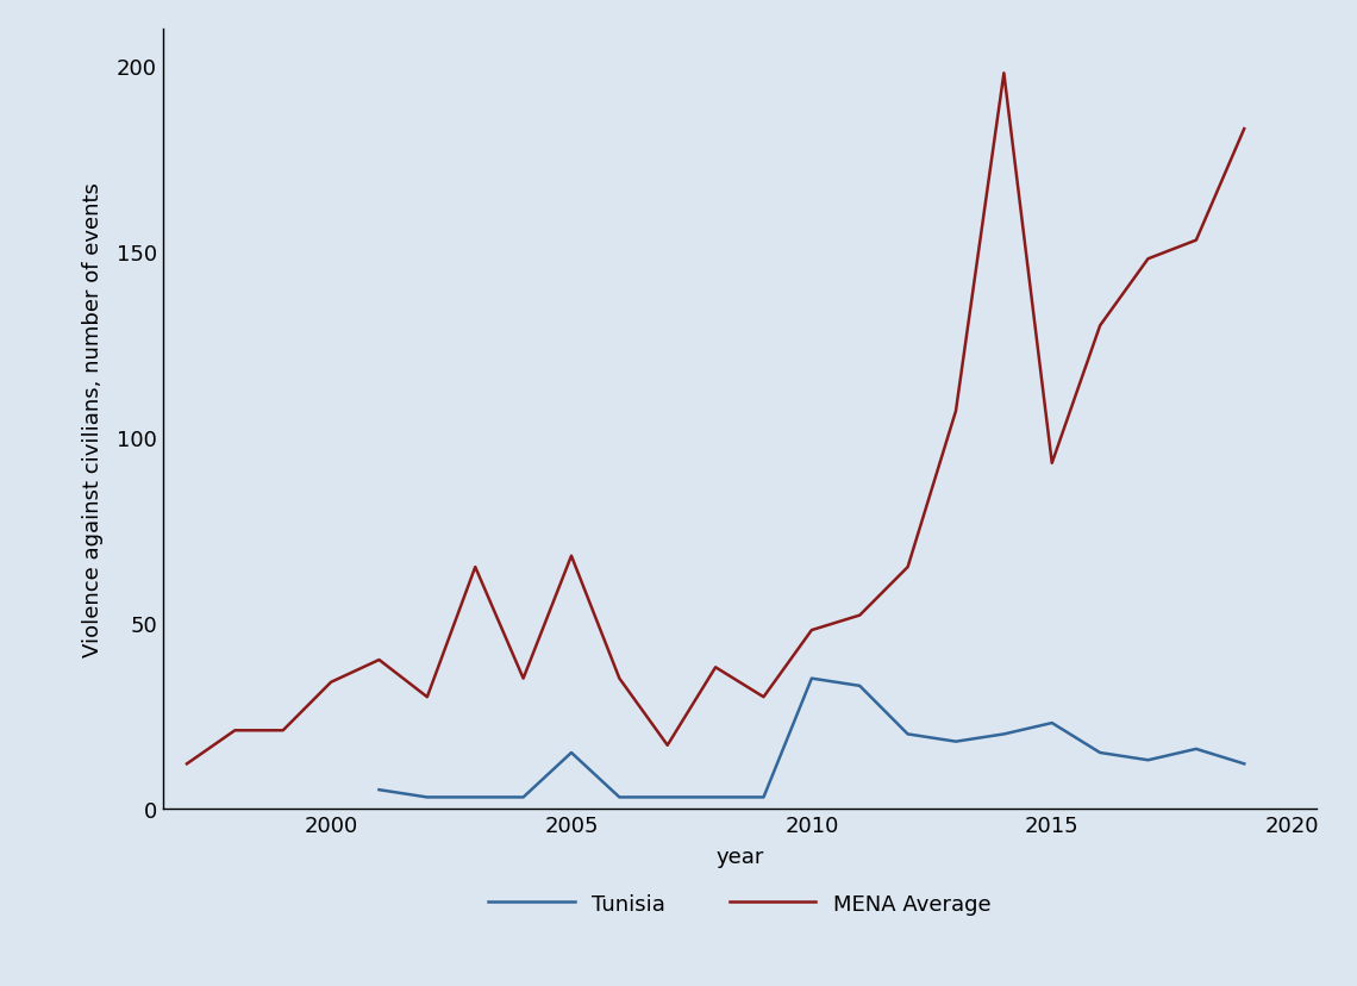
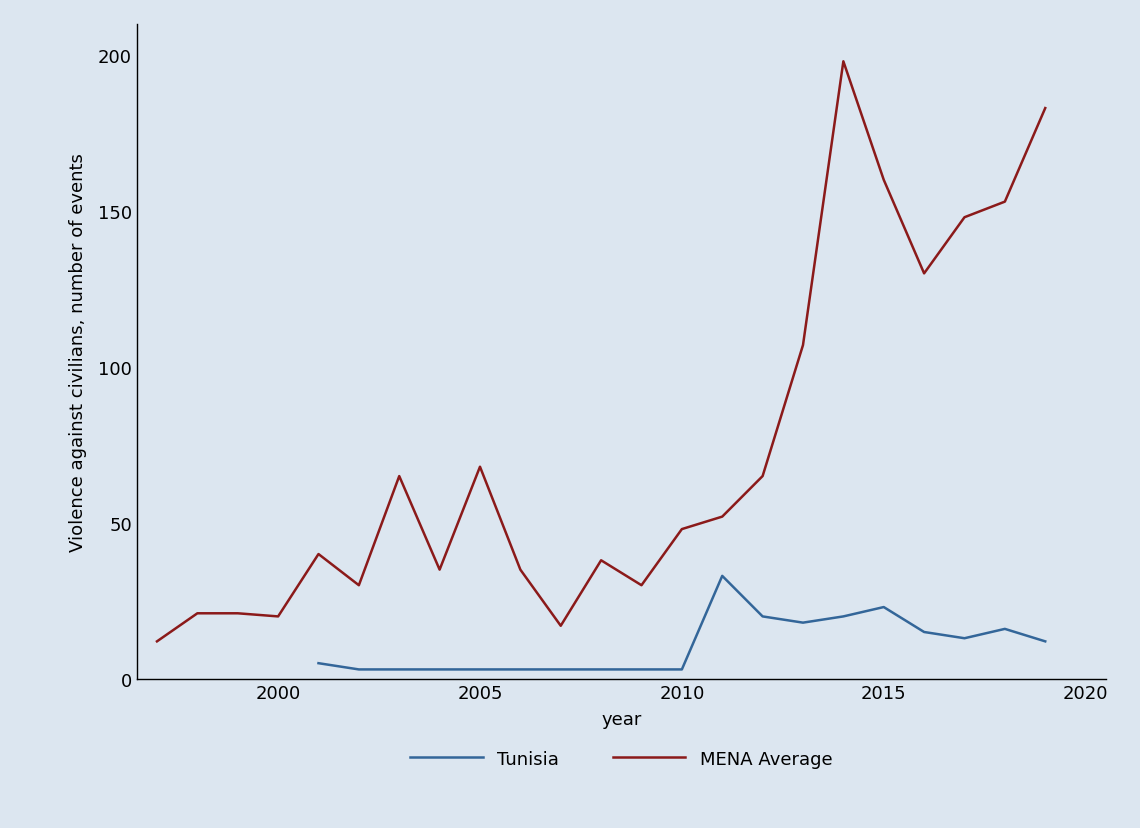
MENA Average/2000: 34 -> 20
Tunisia/2005: 15 -> 3
Tunisia/2010: 35 -> 3
MENA Average/2015: 93 -> 160
